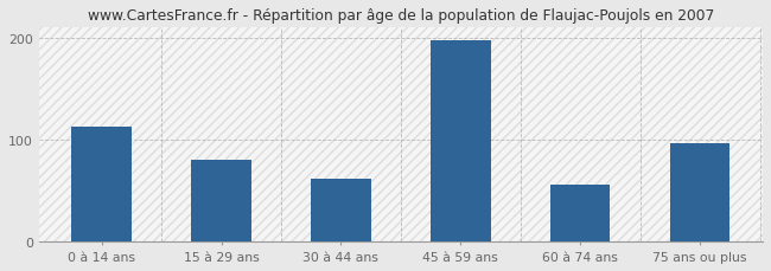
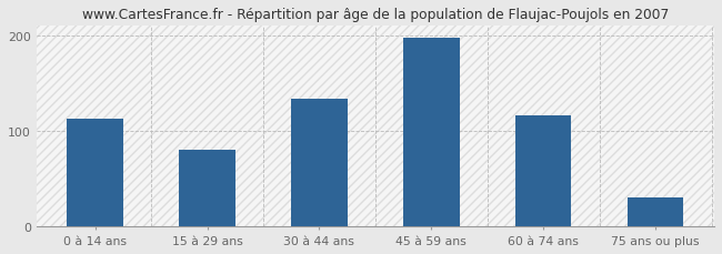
30 à 44 ans: 62 -> 133
60 à 74 ans: 56 -> 116
75 ans ou plus: 96 -> 30
